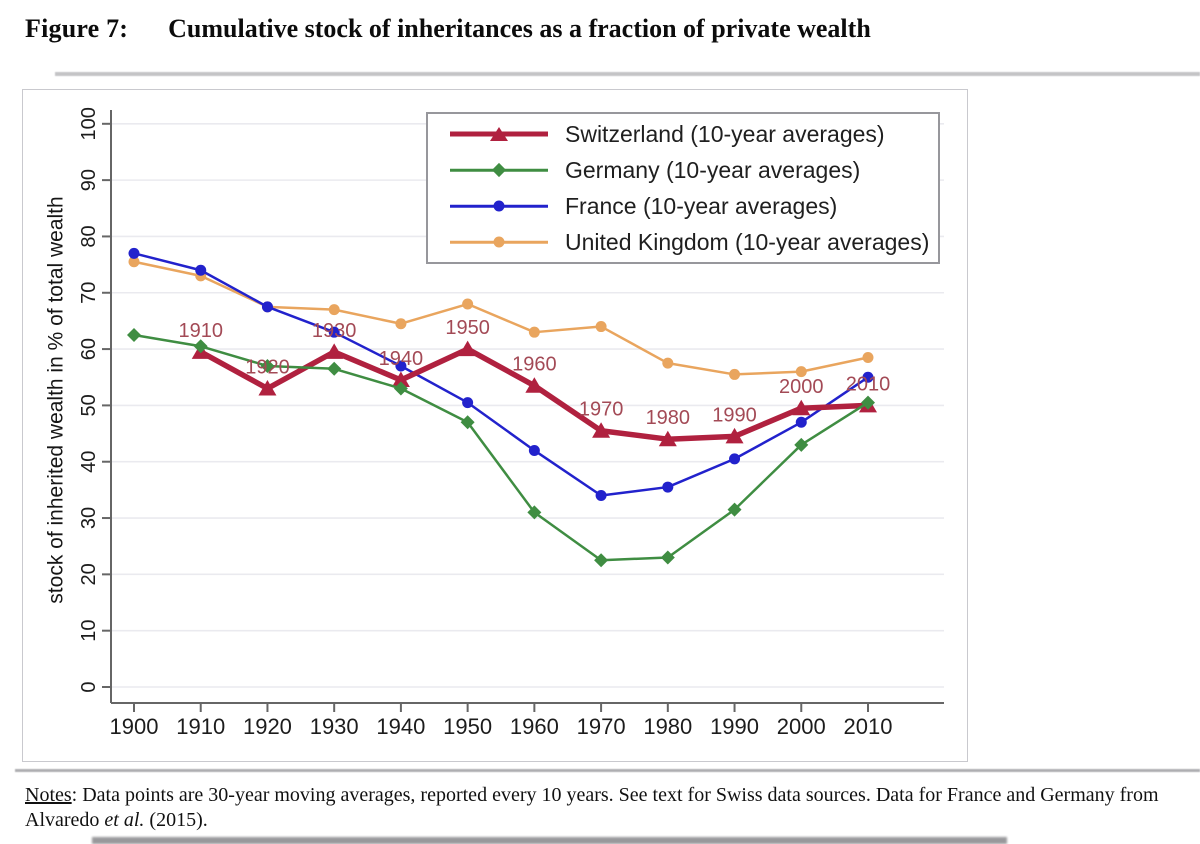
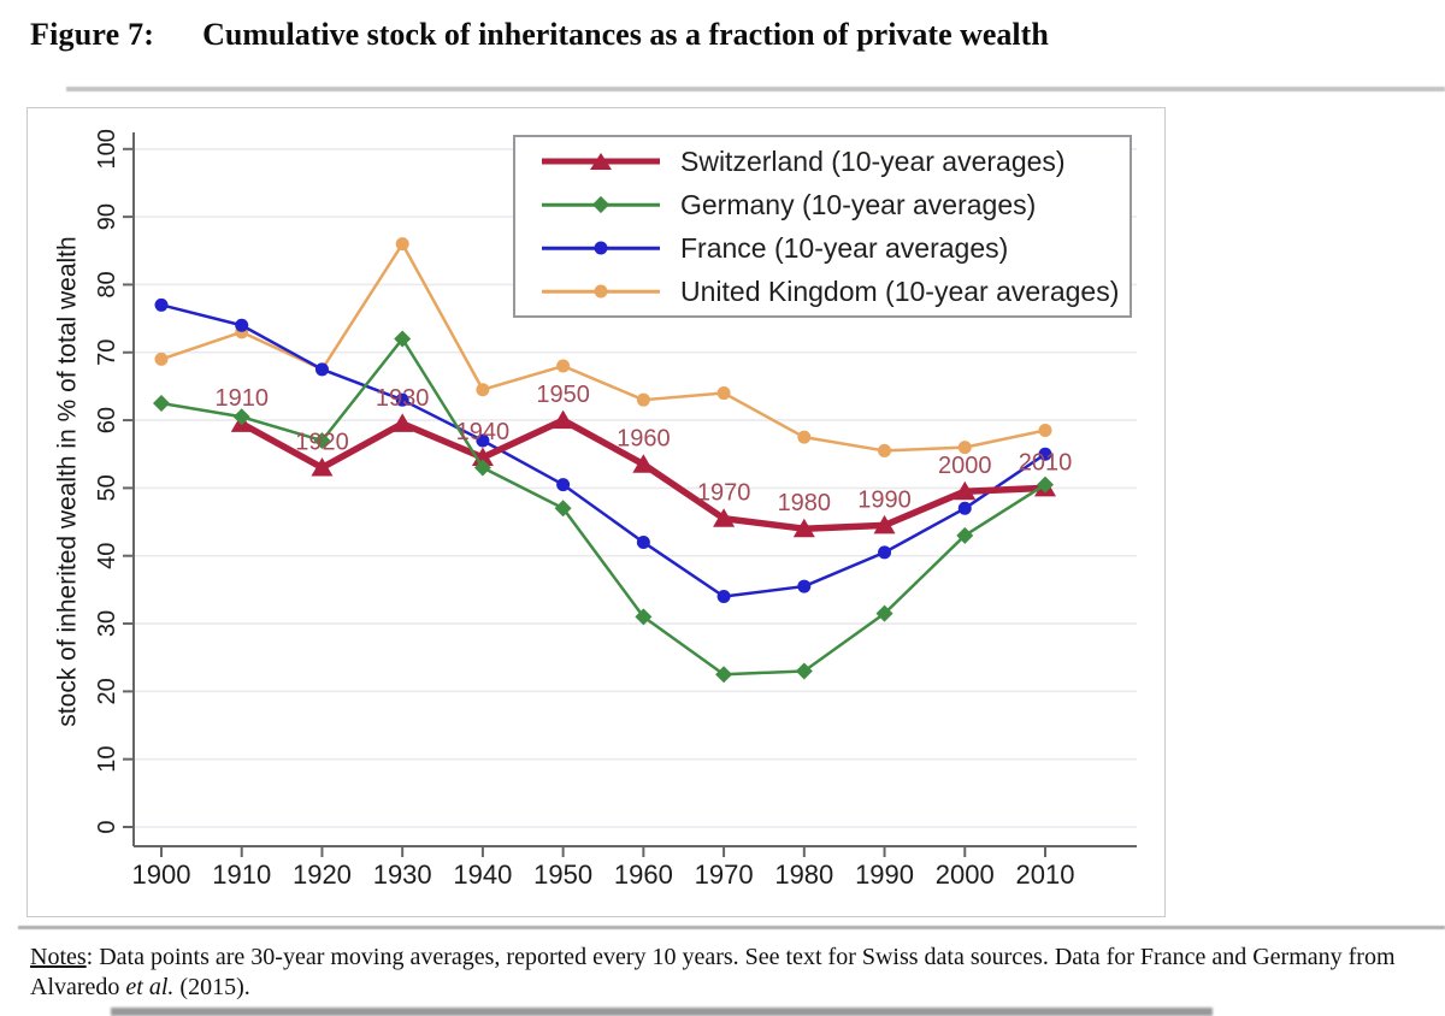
United Kingdom (10-year averages)/1900: 76 -> 69
Germany (10-year averages)/1930: 56 -> 72
United Kingdom (10-year averages)/1930: 67 -> 86
